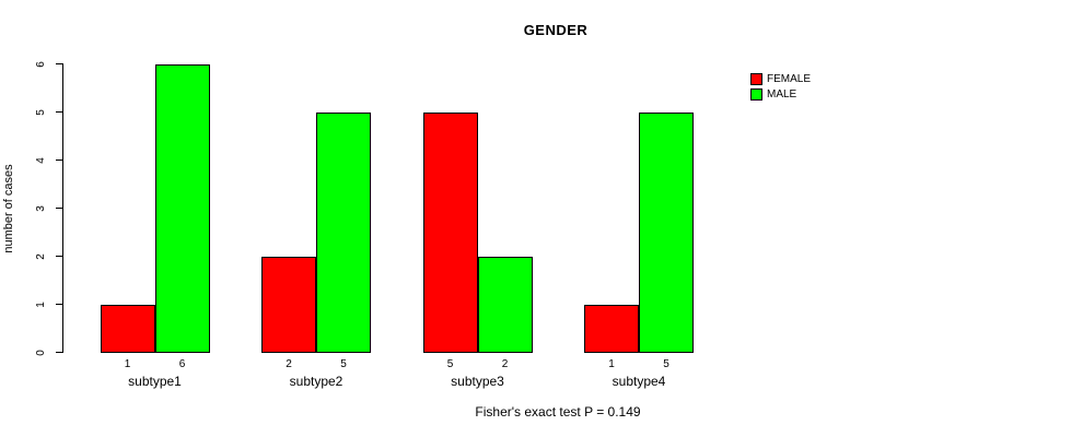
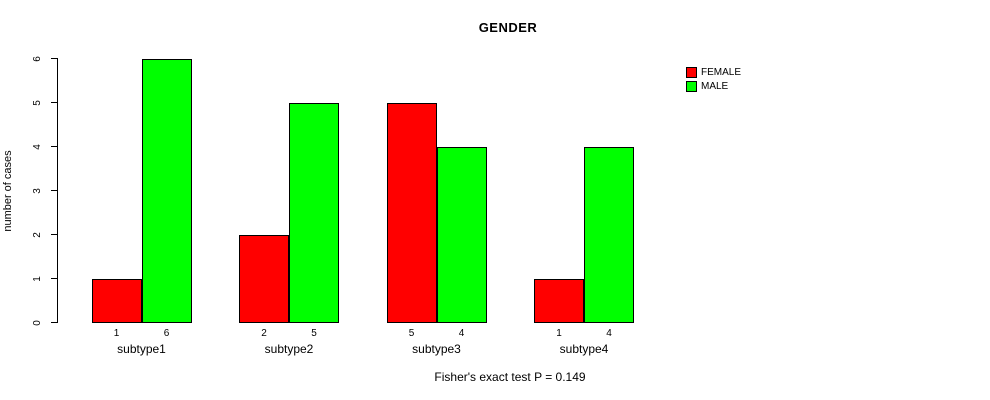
MALE/subtype3: 2 -> 4
MALE/subtype4: 5 -> 4
